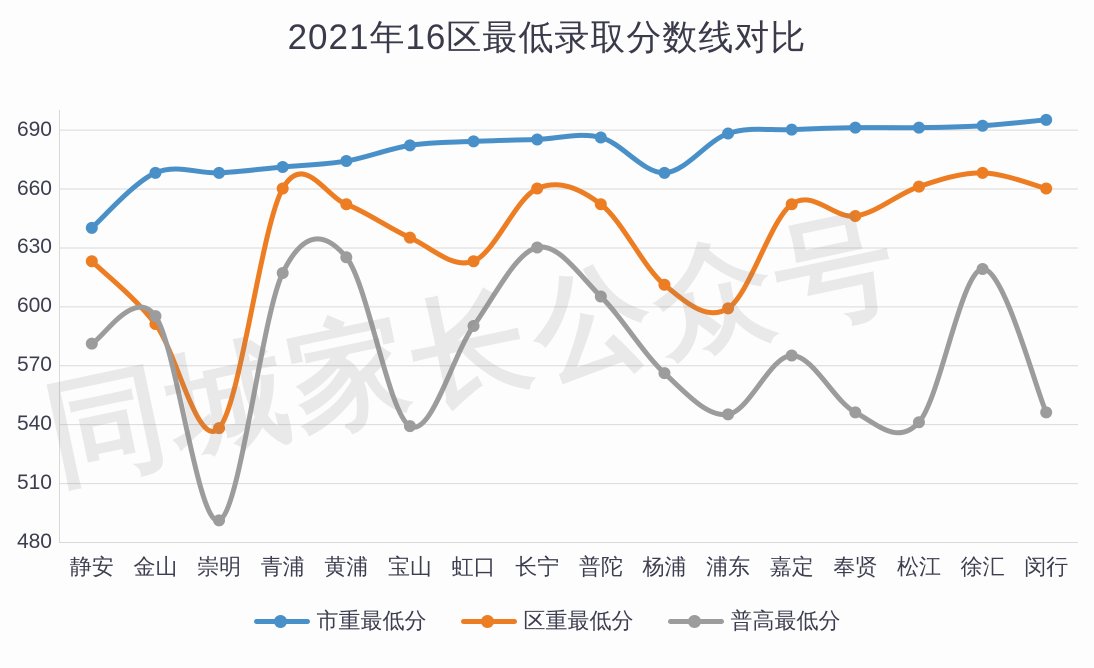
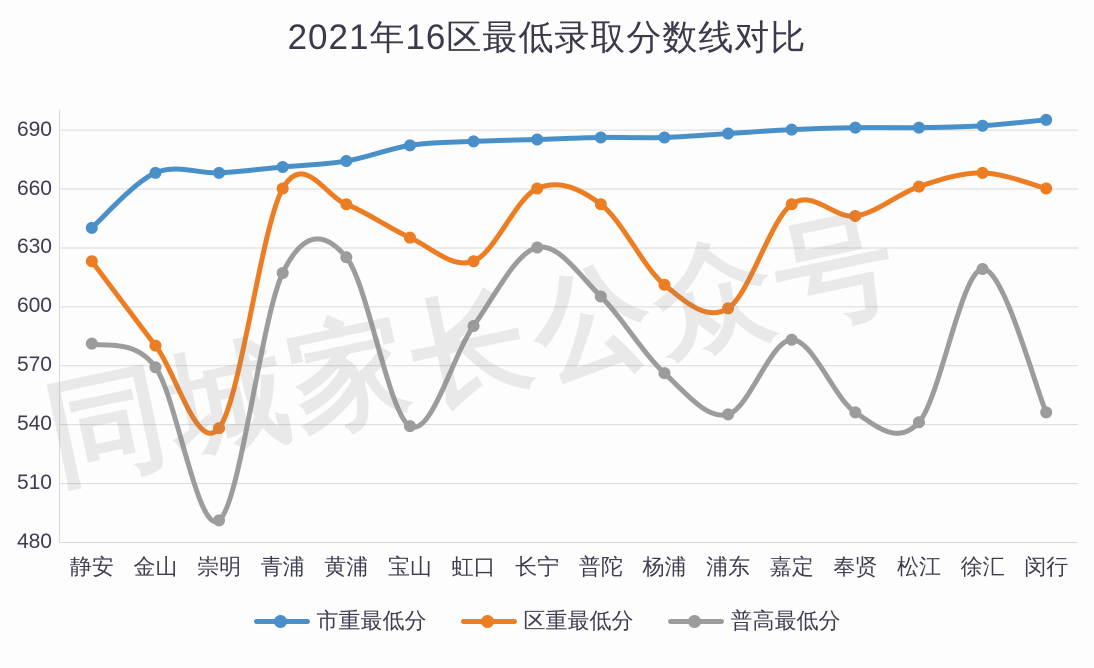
区重最低分/金山: 591 -> 580
普高最低分/金山: 595 -> 569
市重最低分/杨浦: 668 -> 686
普高最低分/嘉定: 575 -> 583
